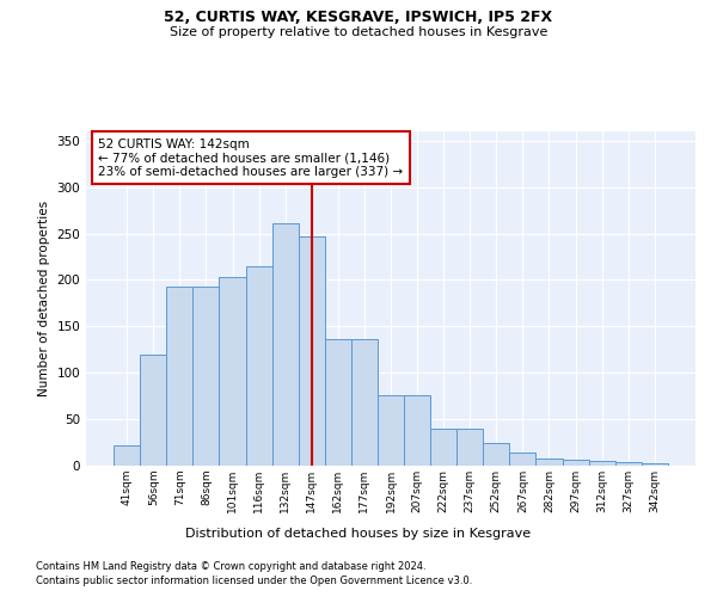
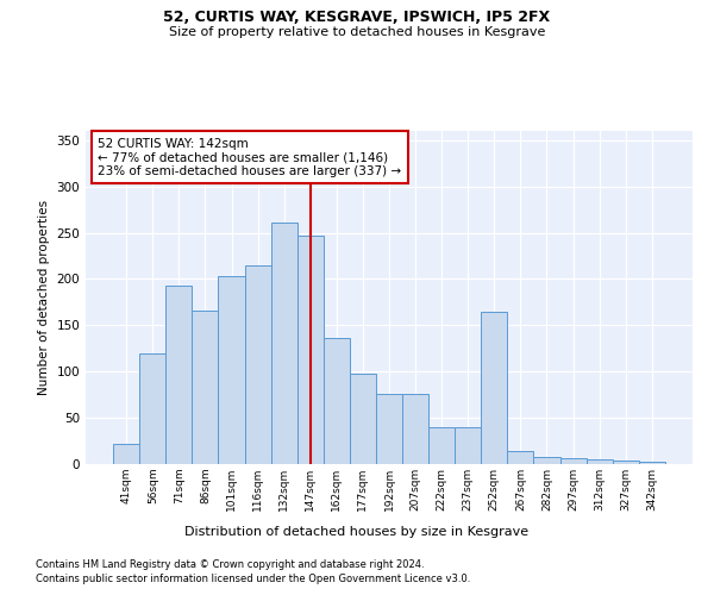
86sqm: 193 -> 166
177sqm: 136 -> 98
252sqm: 25 -> 164
